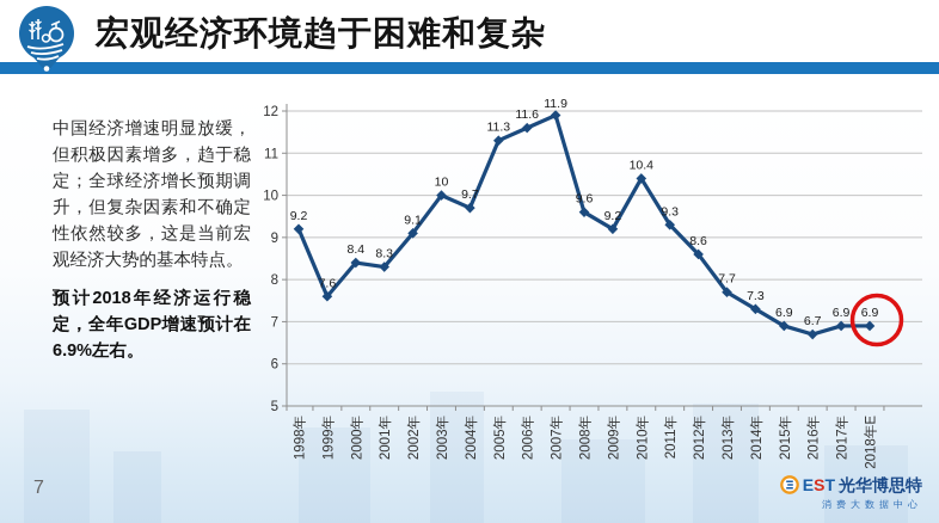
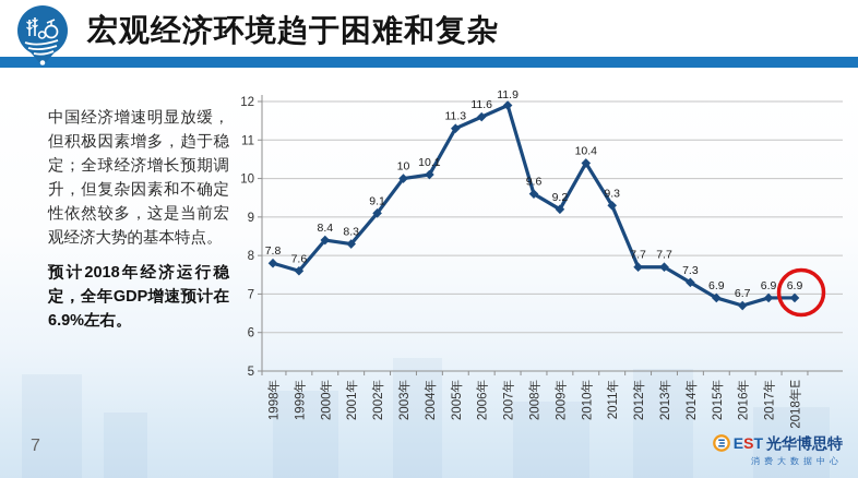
1998年: 9.2 -> 7.8
2004年: 9.7 -> 10.1
2012年: 8.6 -> 7.7
